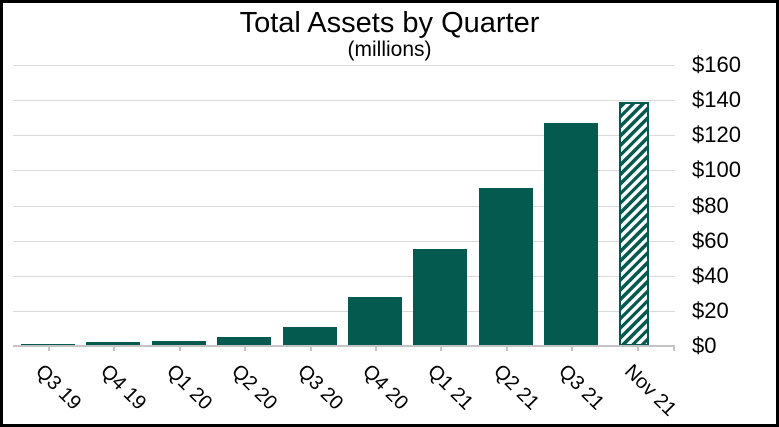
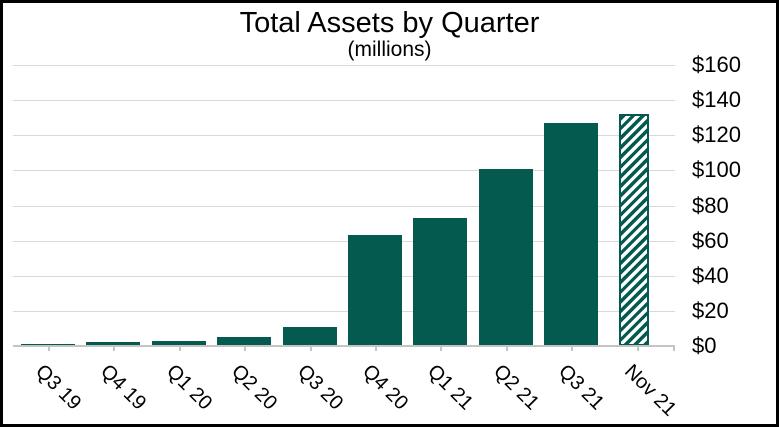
Q4 20: $28 -> $63
Q1 21: $55 -> $73
Q2 21: $90 -> $101
Nov 21: $139 -> $132
